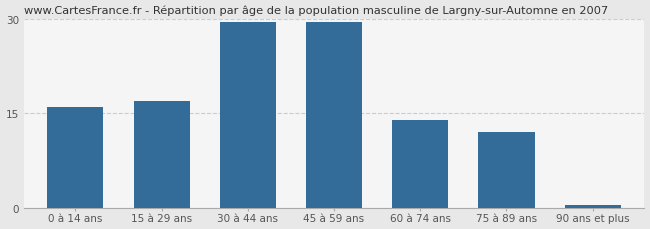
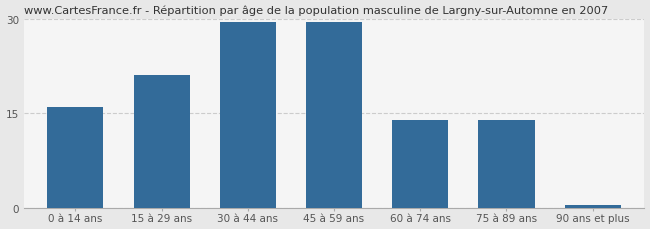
15 à 29 ans: 17.0 -> 21.0
75 à 89 ans: 12.0 -> 14.0
